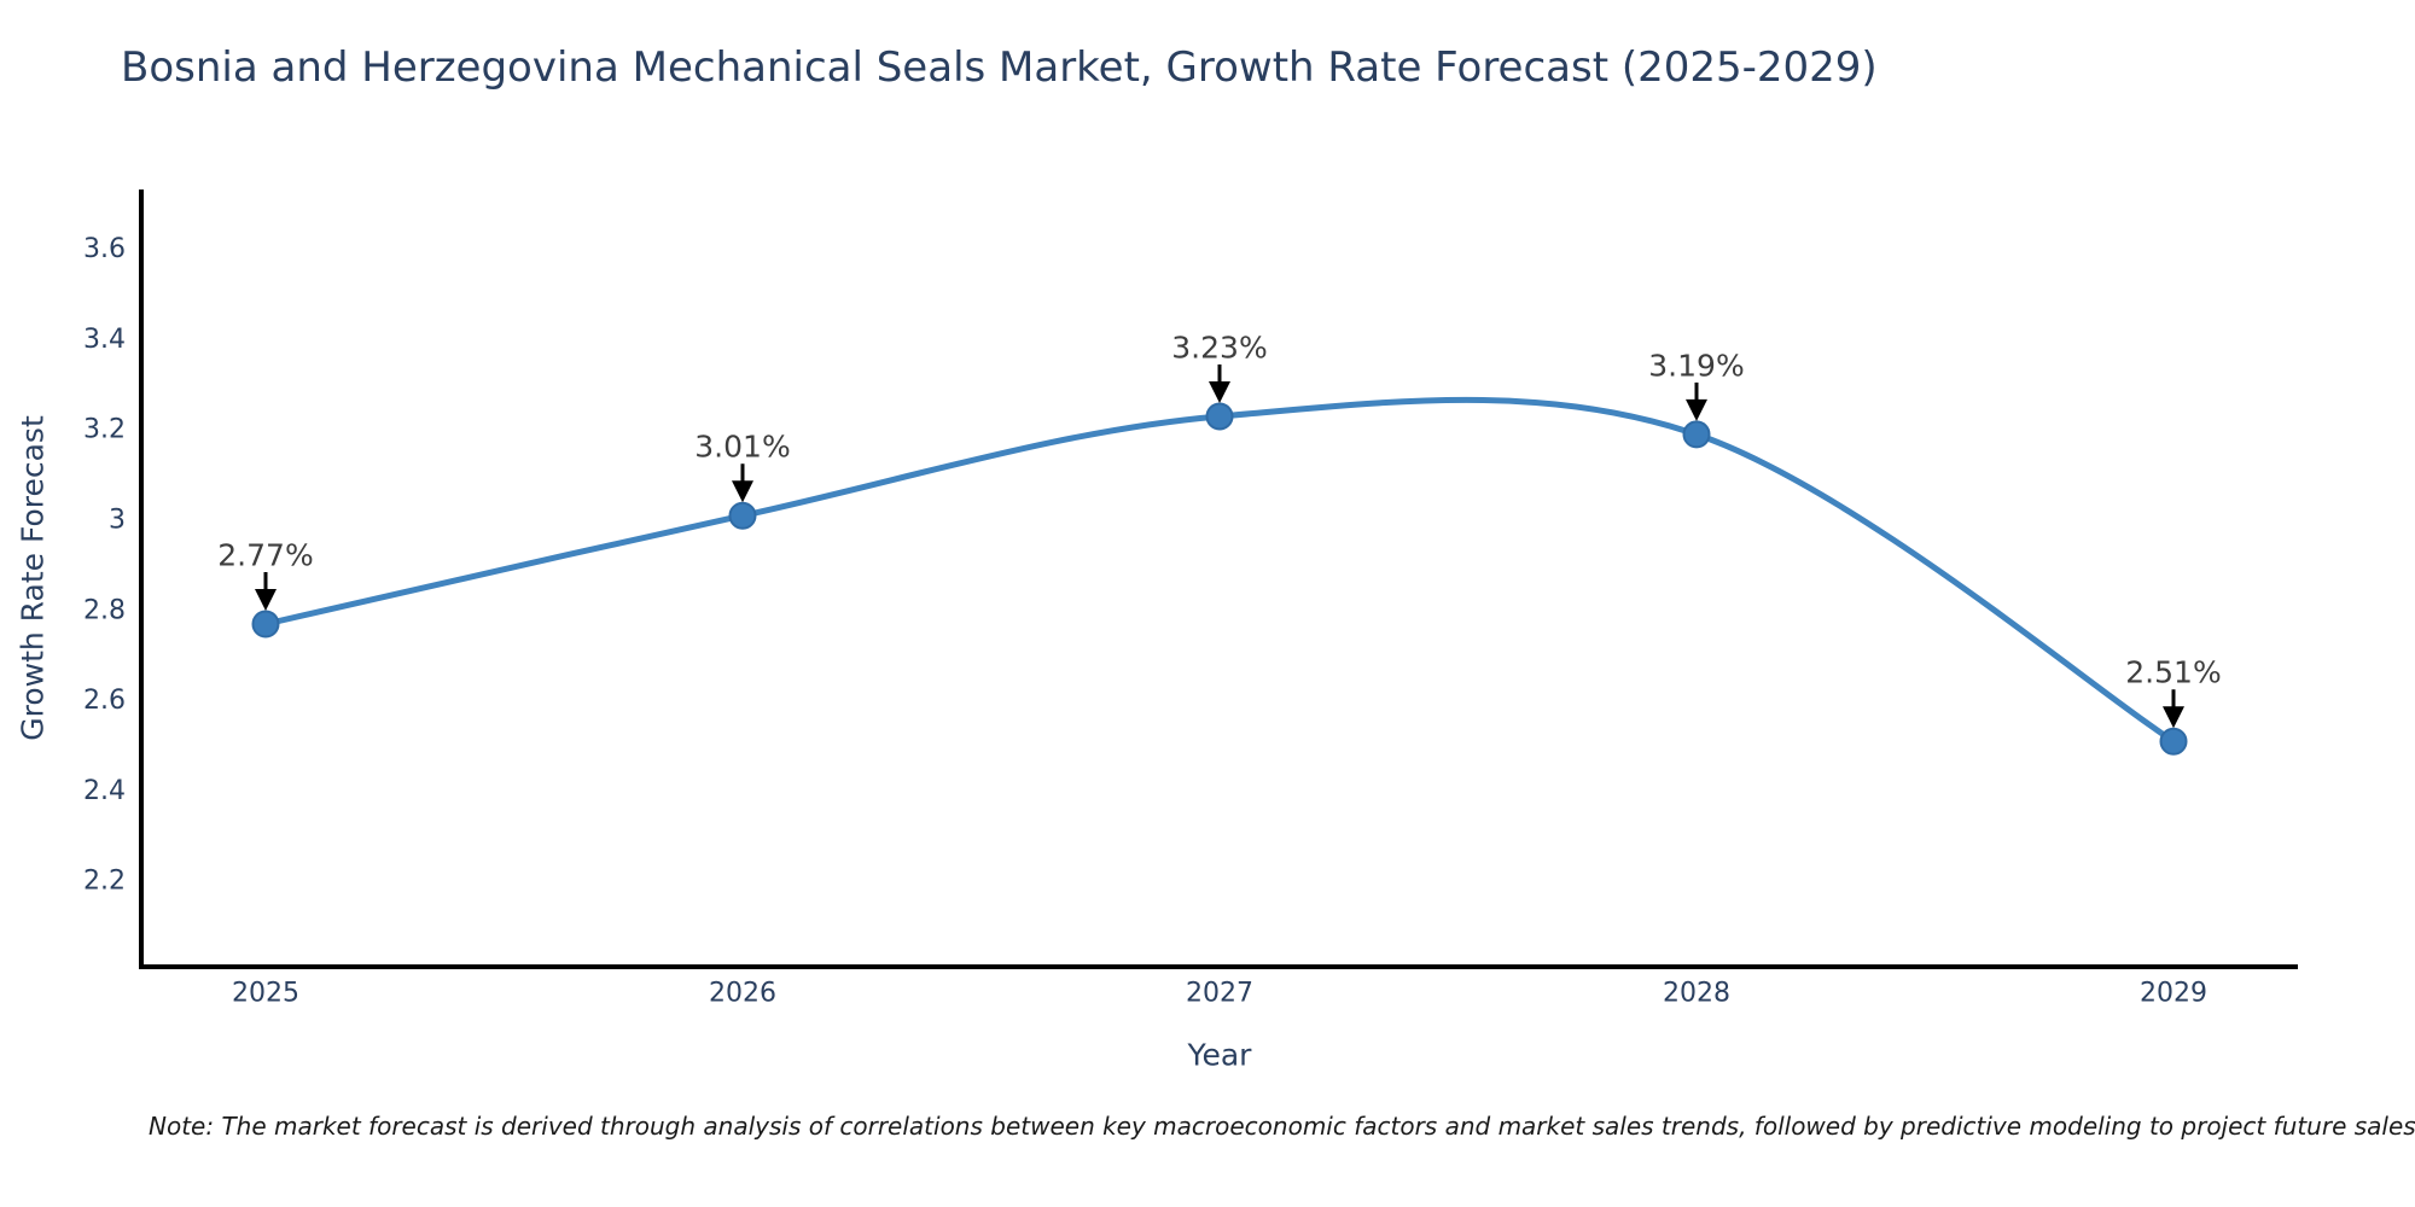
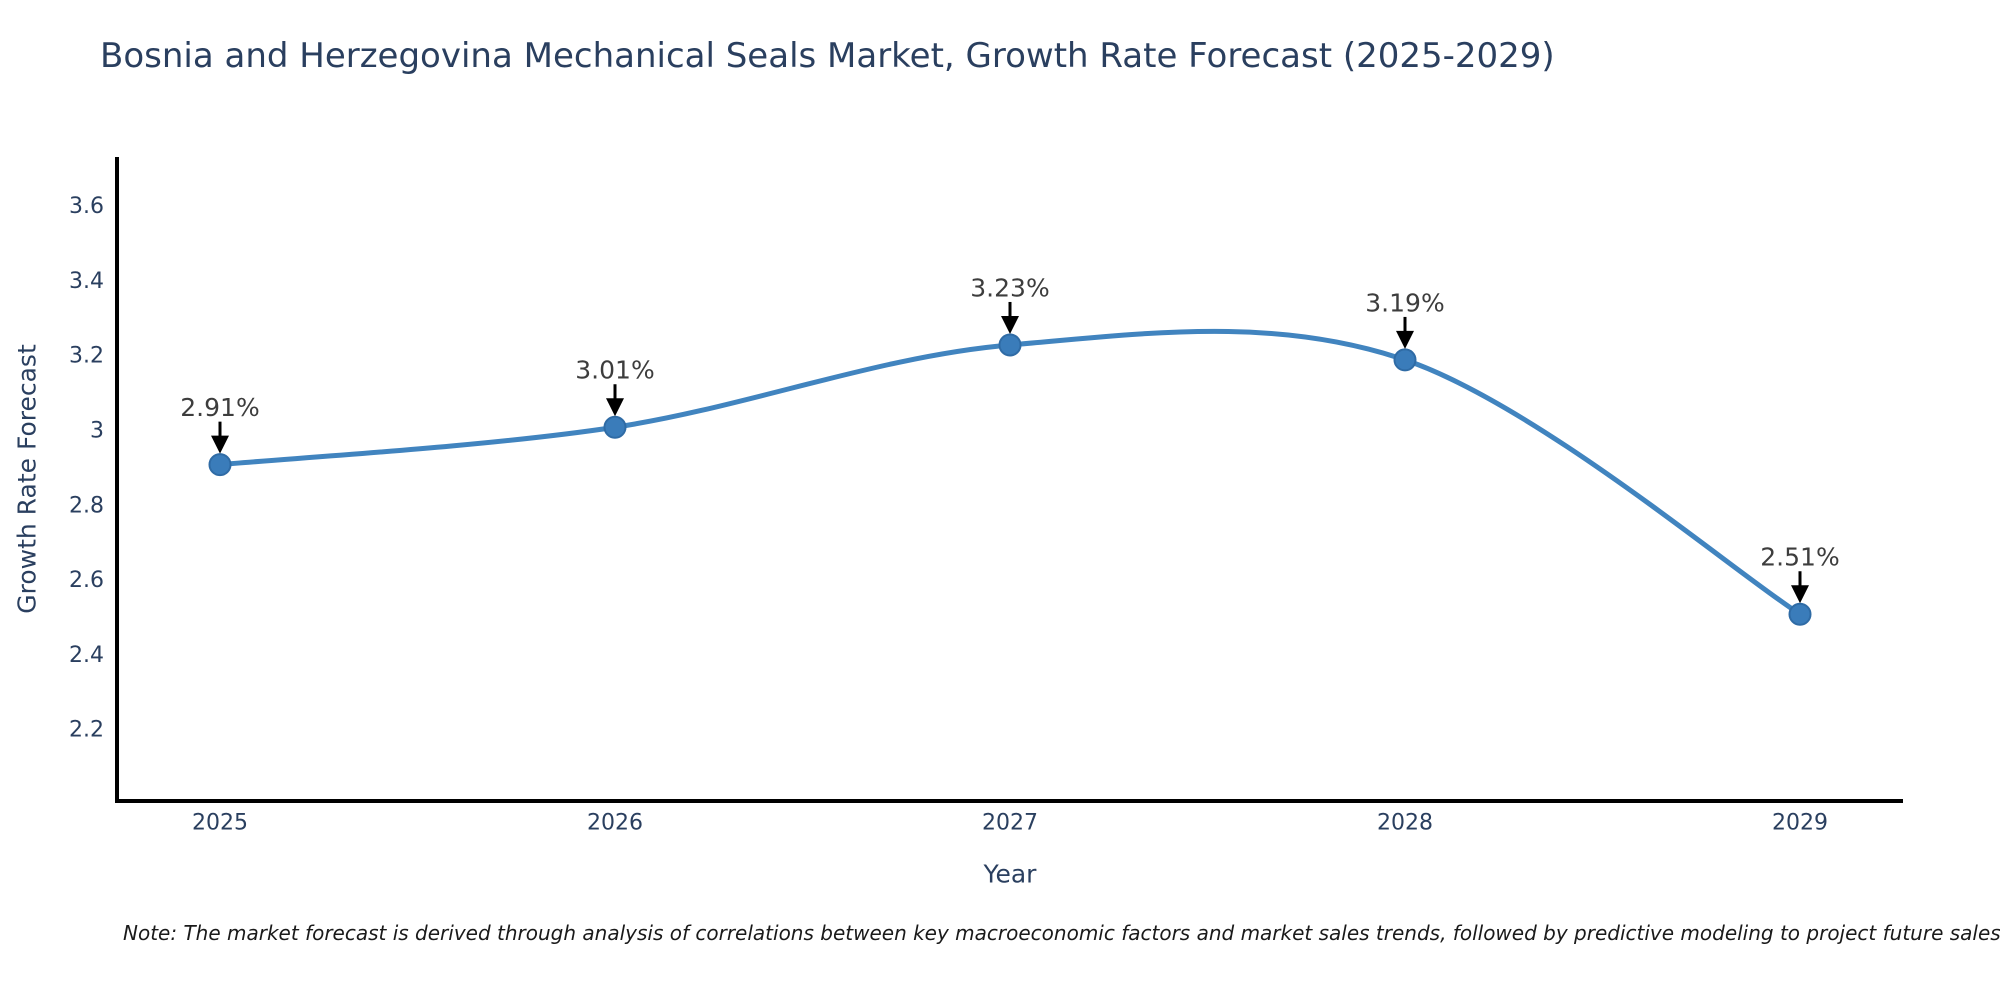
2025: 2.77% -> 2.91%
